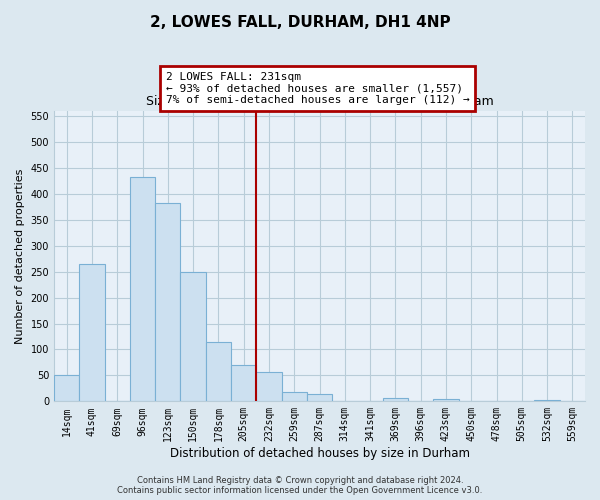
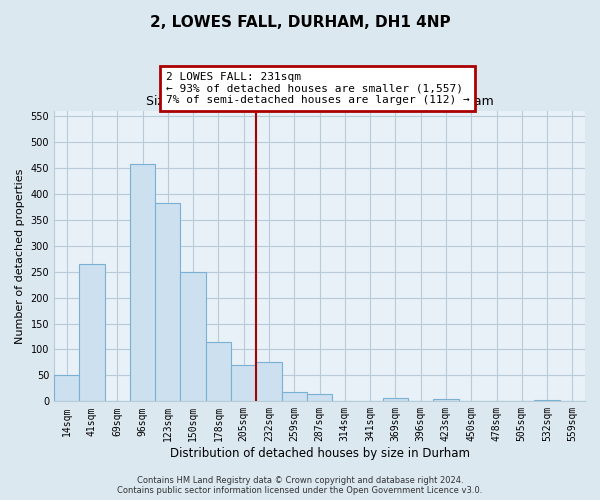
96sqm: 432 -> 458
232sqm: 57 -> 76
